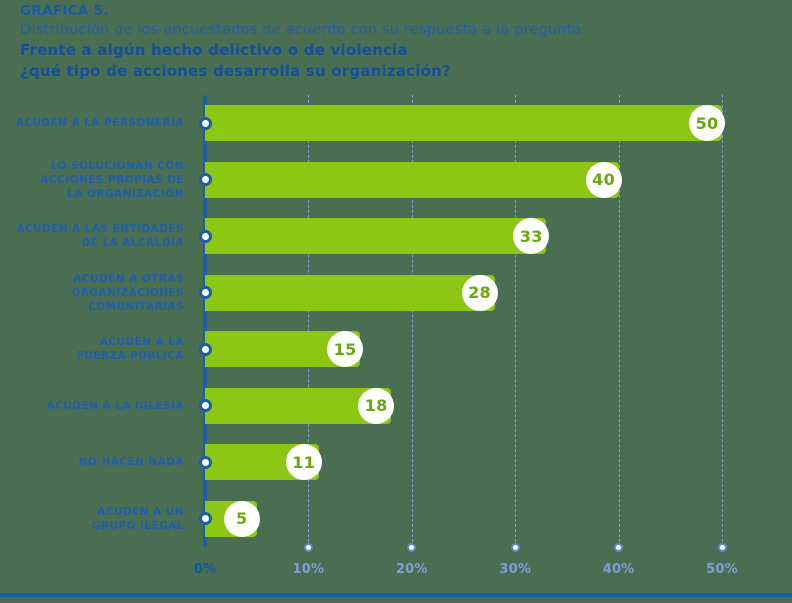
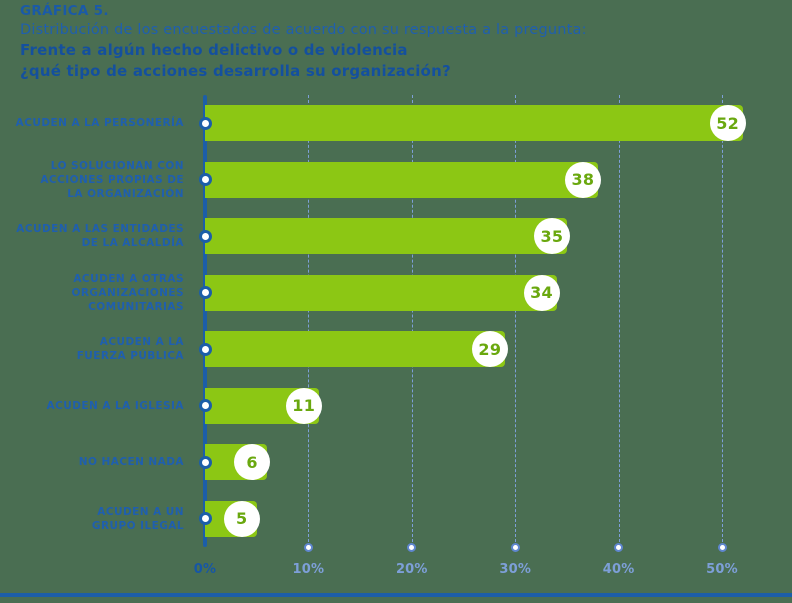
ACUDEN A LA PERSONERÍA: 50 -> 52
LO SOLUCIONAN CON ACCIONES PROPIAS DE LA ORGANIZACIÓN: 40 -> 38
ACUDEN A LAS ENTIDADES DE LA ALCALDÍA: 33 -> 35
ACUDEN A OTRAS ORGANIZACIONES COMUNITARIAS: 28 -> 34
ACUDEN A LA FUERZA PÚBLICA: 15 -> 29
ACUDEN A LA IGLESIA: 18 -> 11
NO HACEN NADA: 11 -> 6
